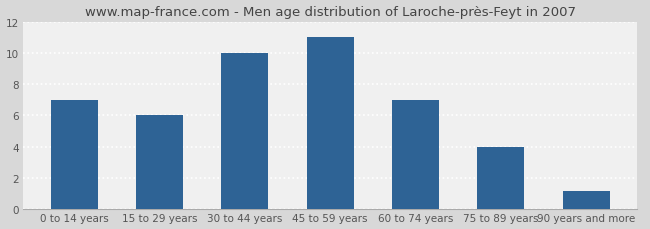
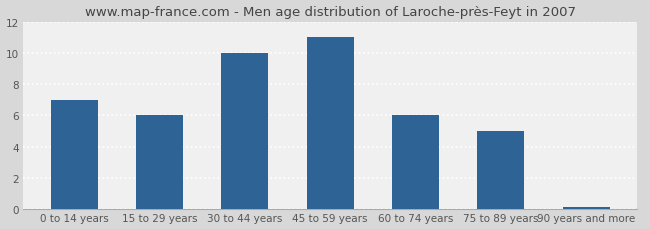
60 to 74 years: 7.0 -> 6.0
75 to 89 years: 4.0 -> 5.0
90 years and more: 1.2 -> 0.1
